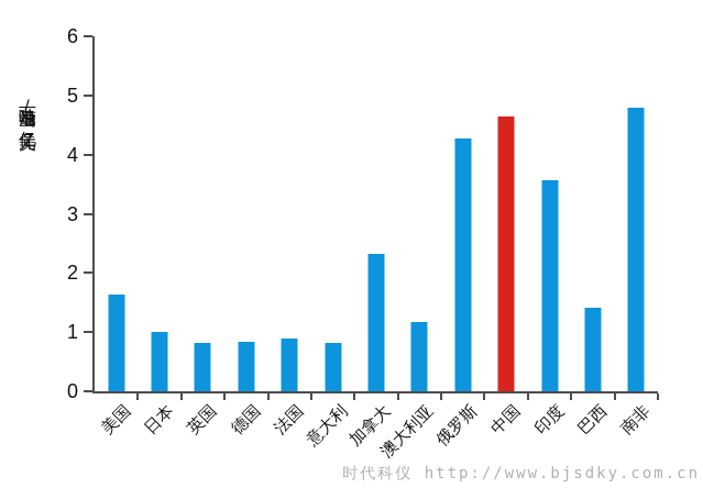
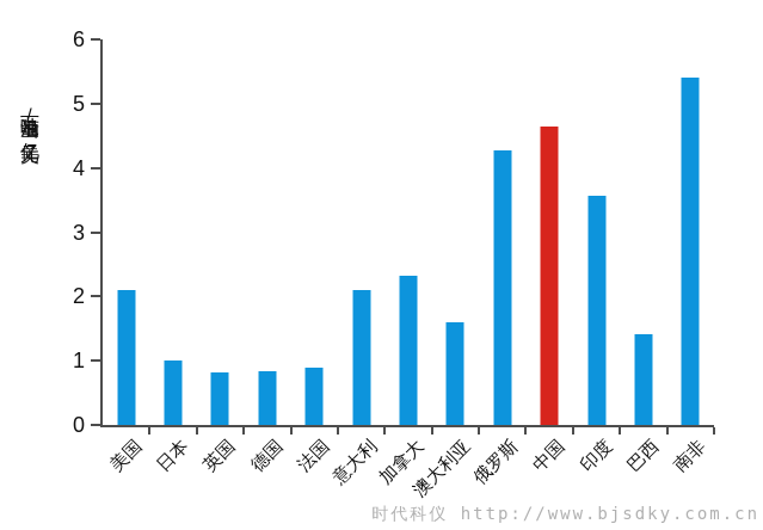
美国: 1.6 -> 2.1
意大利: 0.8 -> 2.1
澳大利亚: 1.2 -> 1.6
南非: 4.8 -> 5.4
